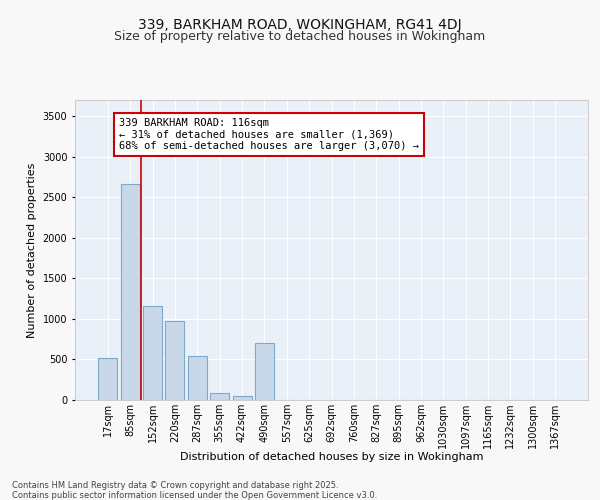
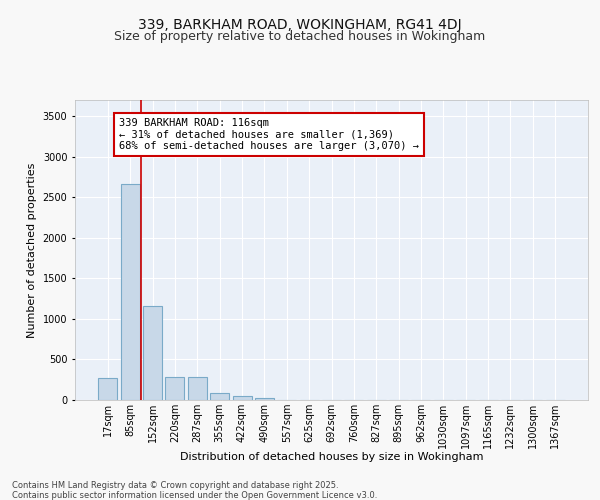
17sqm: 520 -> 270
220sqm: 980 -> 280
287sqm: 540 -> 280
490sqm: 700 -> 30
